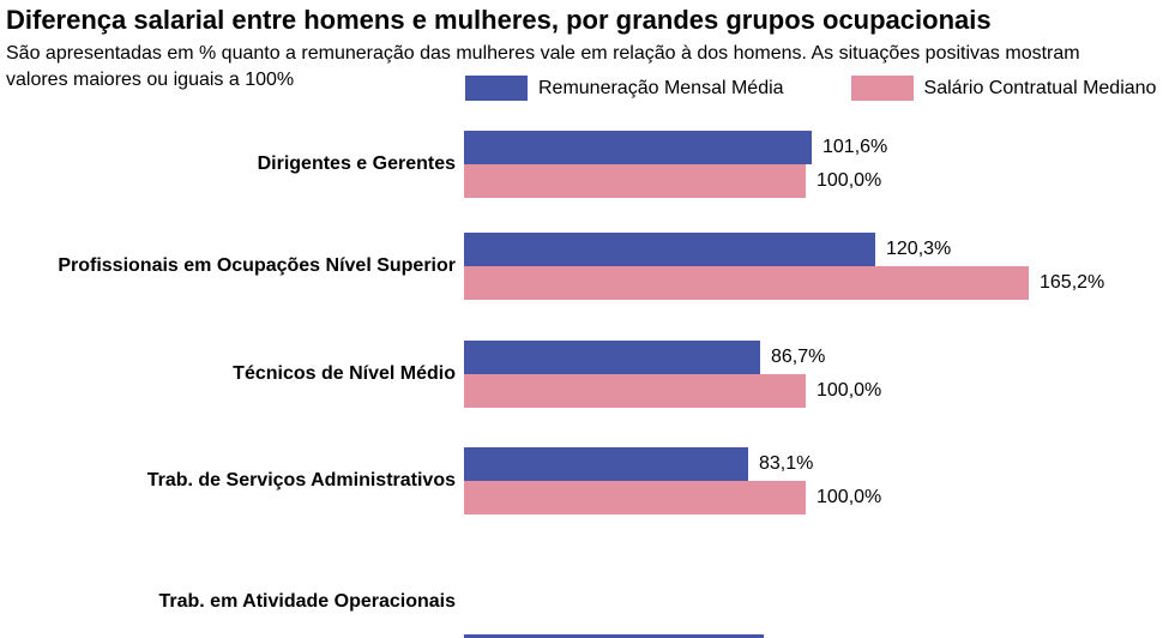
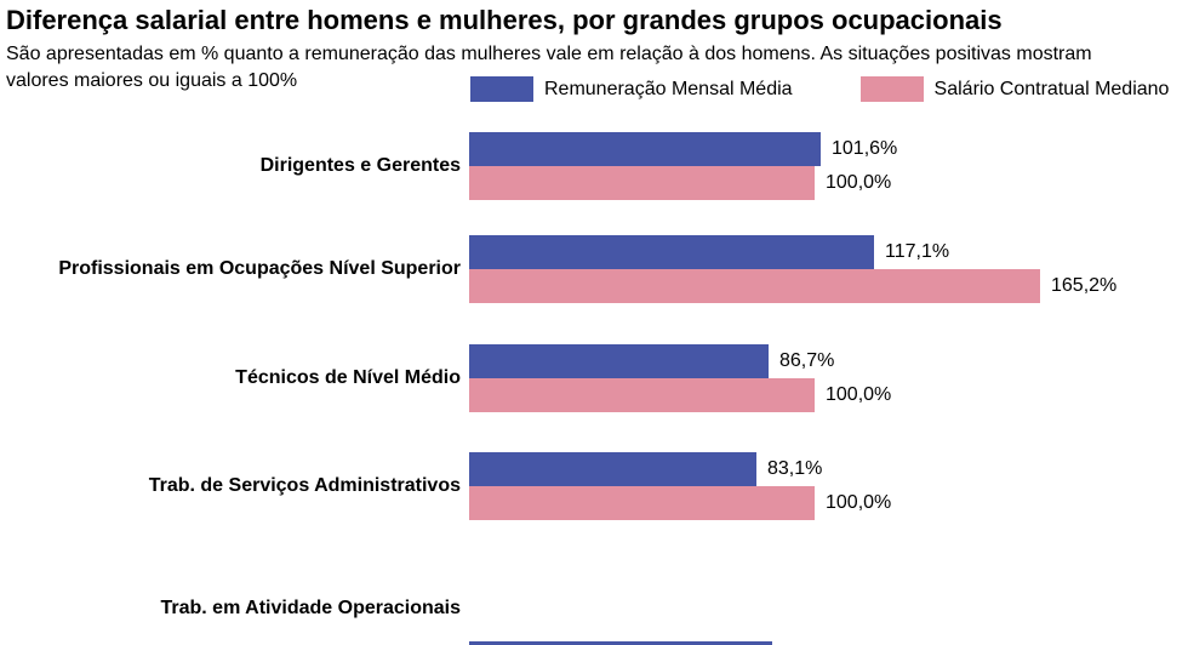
Remuneração Mensal Média/Profissionais em Ocupações Nível Superior: 120,3% -> 117,1%
